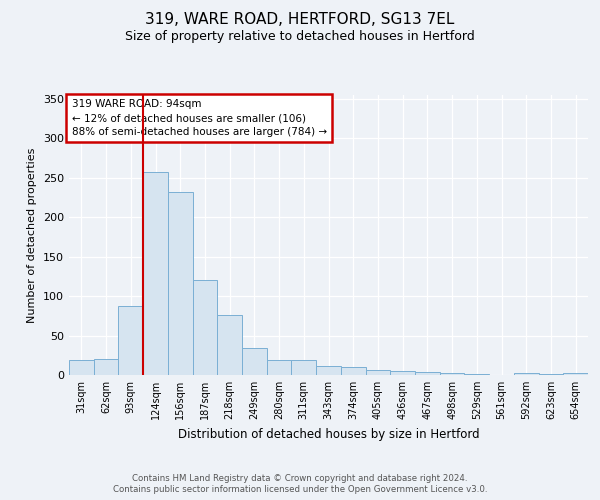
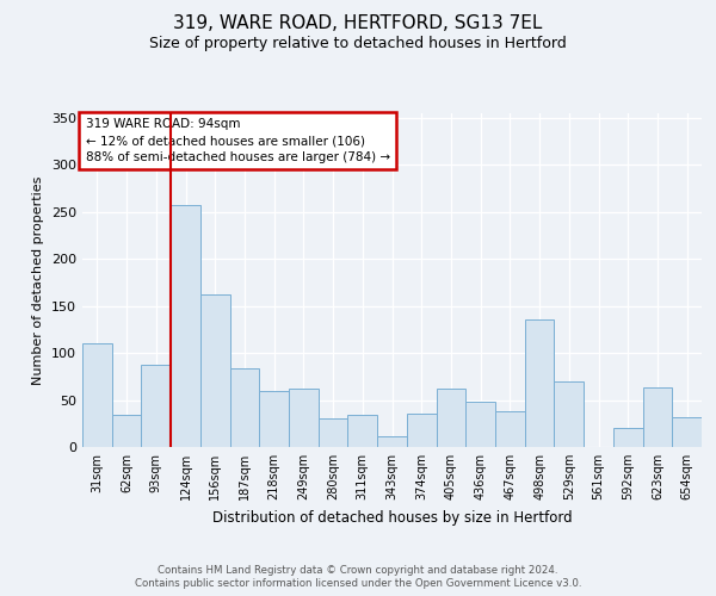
31sqm: 19 -> 110
62sqm: 20 -> 34
156sqm: 232 -> 162
187sqm: 120 -> 84
218sqm: 76 -> 60
249sqm: 34 -> 62
280sqm: 19 -> 30
311sqm: 19 -> 34
374sqm: 10 -> 36
405sqm: 6 -> 62
436sqm: 5 -> 48
467sqm: 4 -> 38
498sqm: 3 -> 136
529sqm: 1 -> 70
592sqm: 2 -> 20
623sqm: 1 -> 64
654sqm: 3 -> 32
